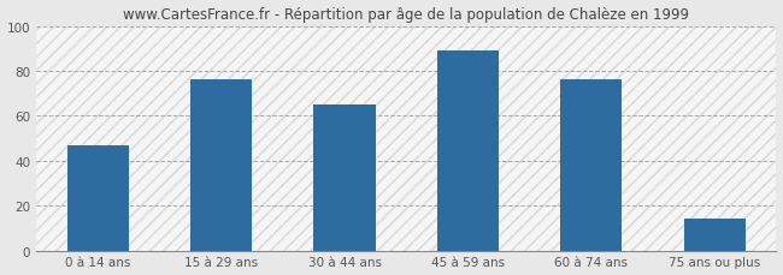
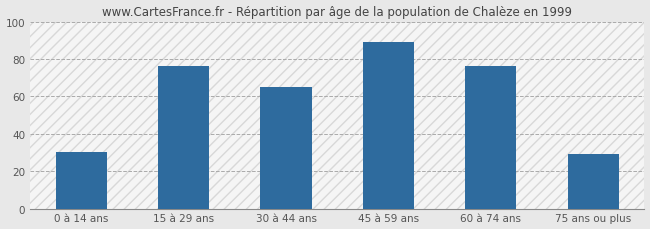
0 à 14 ans: 47 -> 30
75 ans ou plus: 14 -> 29
